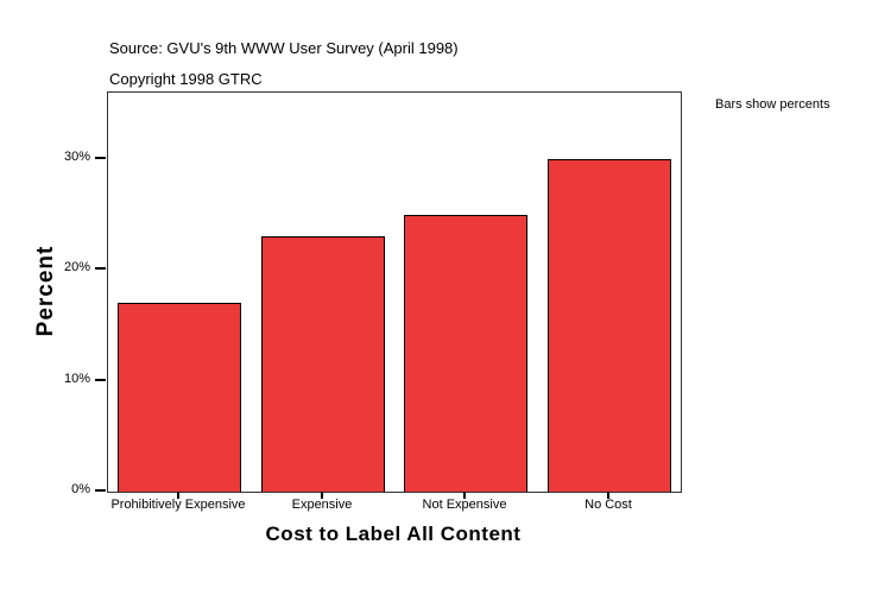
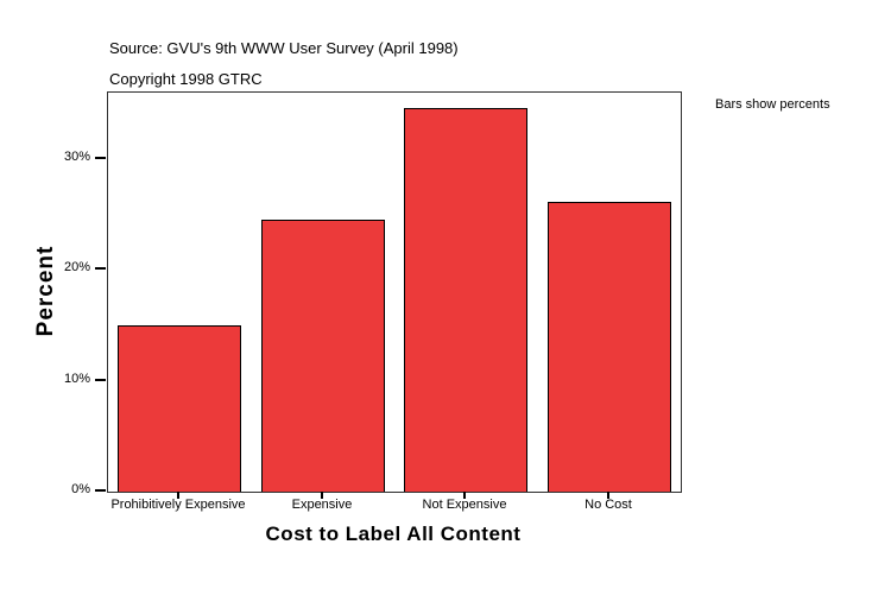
Prohibitively Expensive: 17% -> 15%
Expensive: 23% -> 24%
Not Expensive: 25% -> 35%
No Cost: 30% -> 26%
